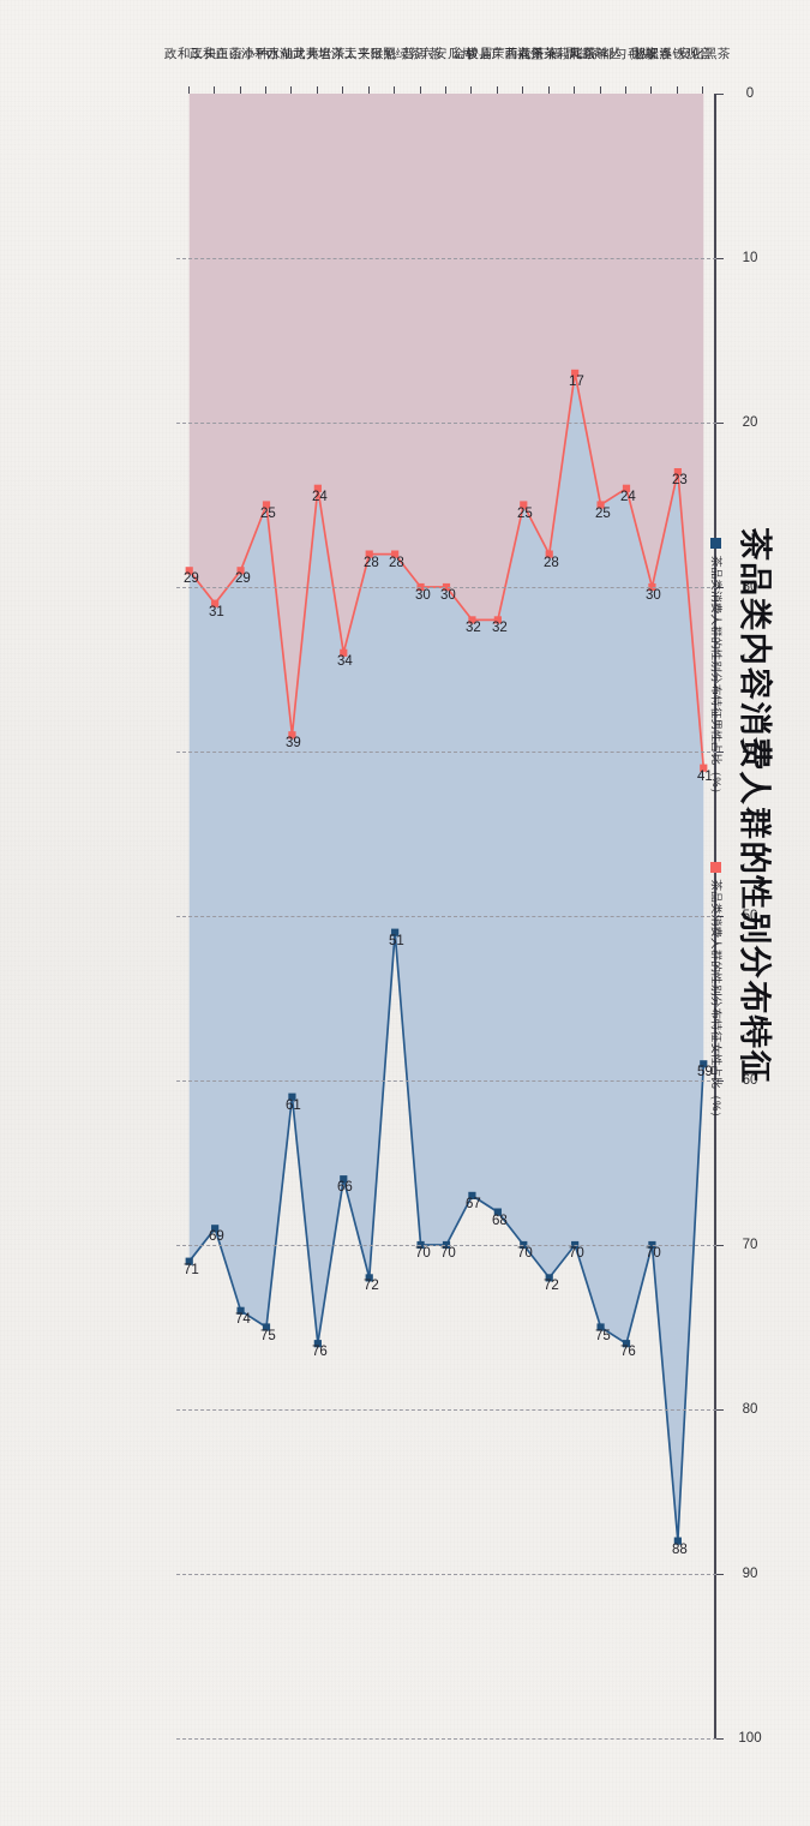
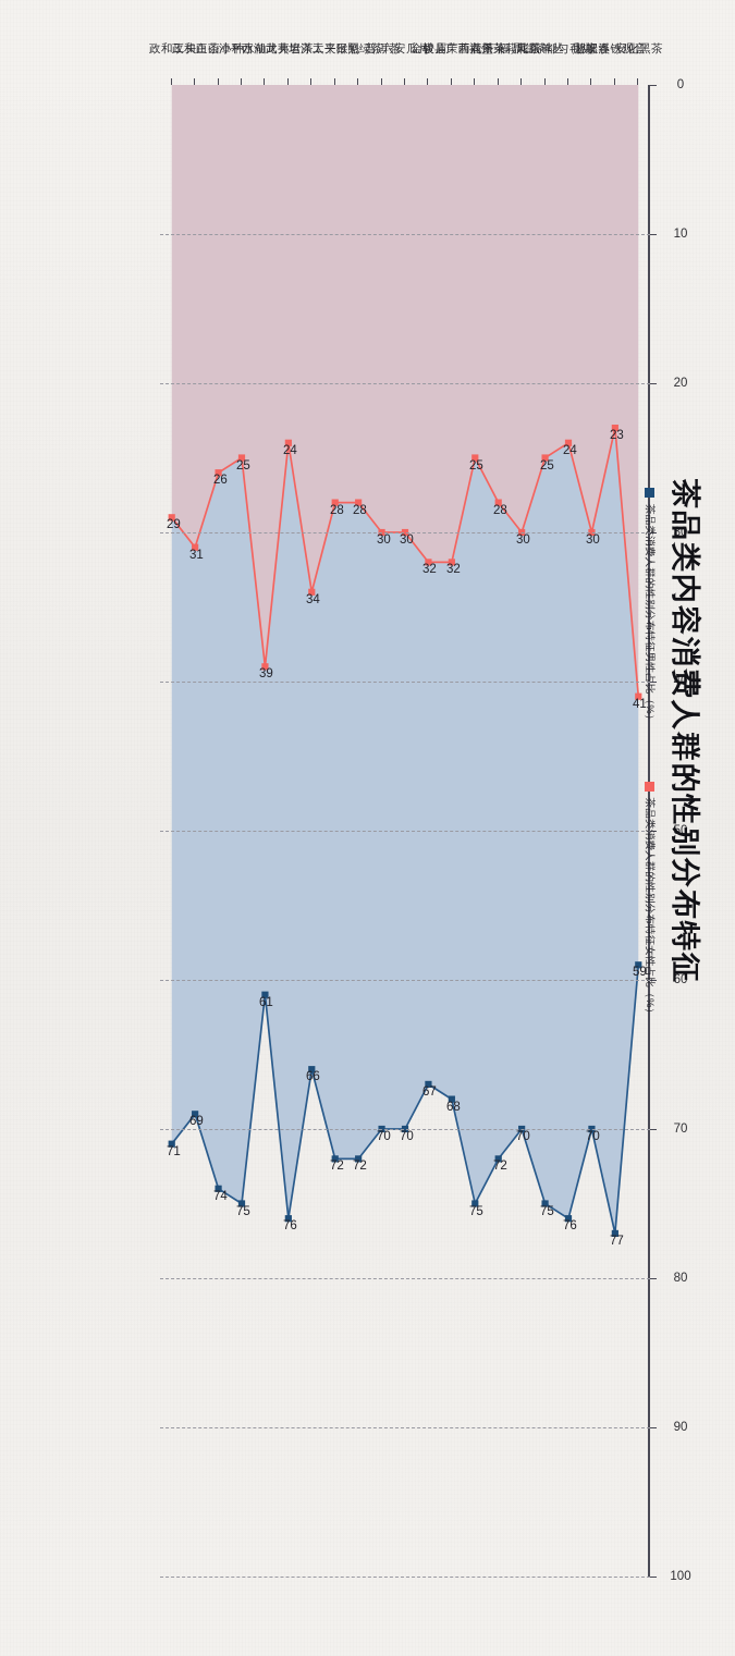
茶品类消费人群的性别分布特征男性占比（%）/安溪铁观音: 88 -> 77
茶品类消费人群的性别分布特征女性占比（%）/福鼎白茶: 17 -> 30
茶品类消费人群的性别分布特征男性占比（%）/广西六堡茶: 70 -> 75
茶品类消费人群的性别分布特征男性占比（%）/日照绿茶: 51 -> 72
茶品类消费人群的性别分布特征女性占比（%）/正山小种: 29 -> 26
